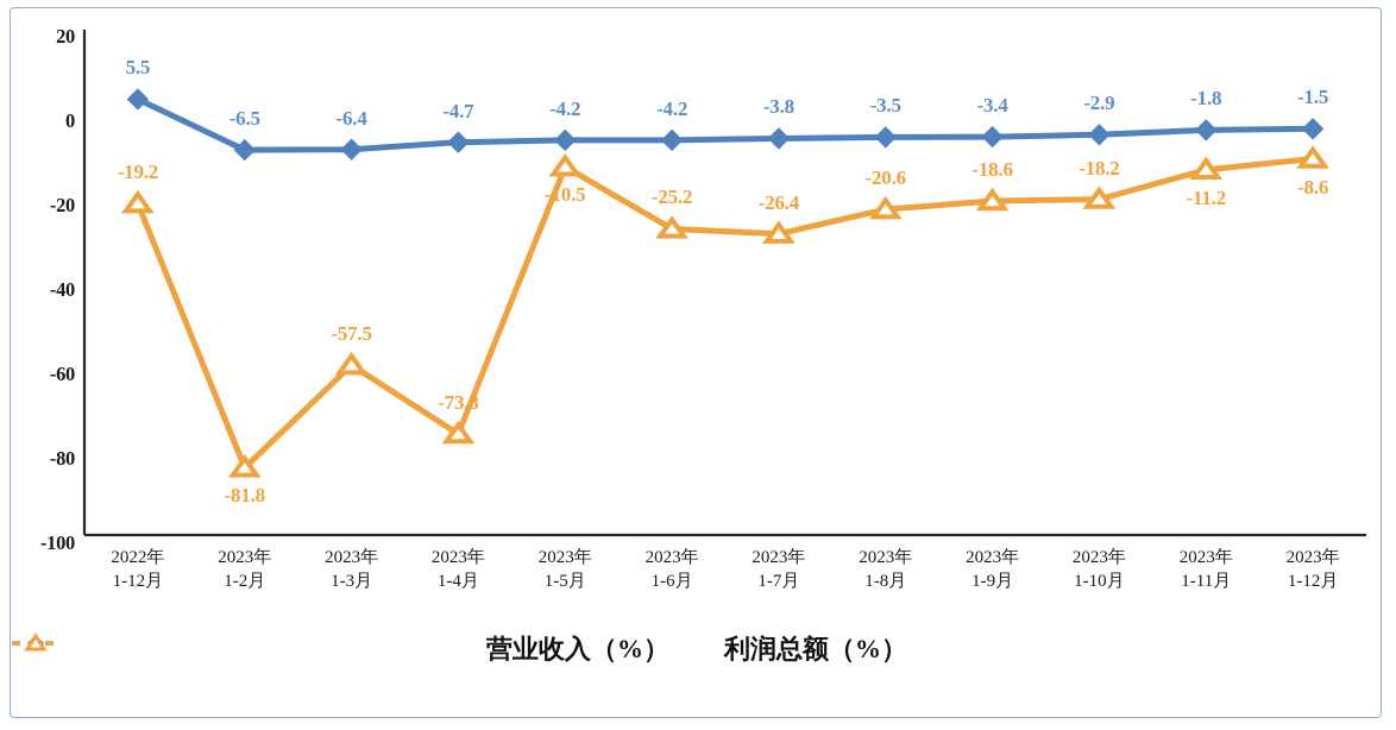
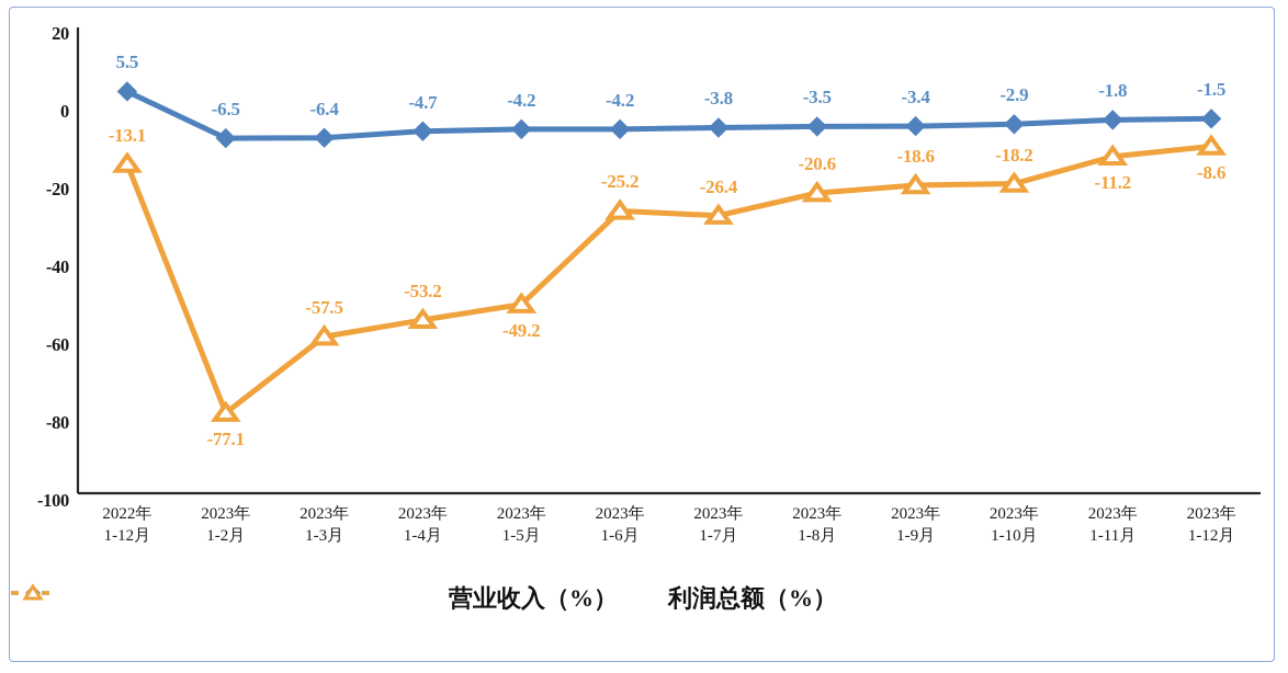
利润总额（%）/2022年 1-12月: -19.2 -> -13.1
利润总额（%）/2023年 1-2月: -81.8 -> -77.1
利润总额（%）/2023年 1-4月: -73.8 -> -53.2
利润总额（%）/2023年 1-5月: -10.5 -> -49.2
